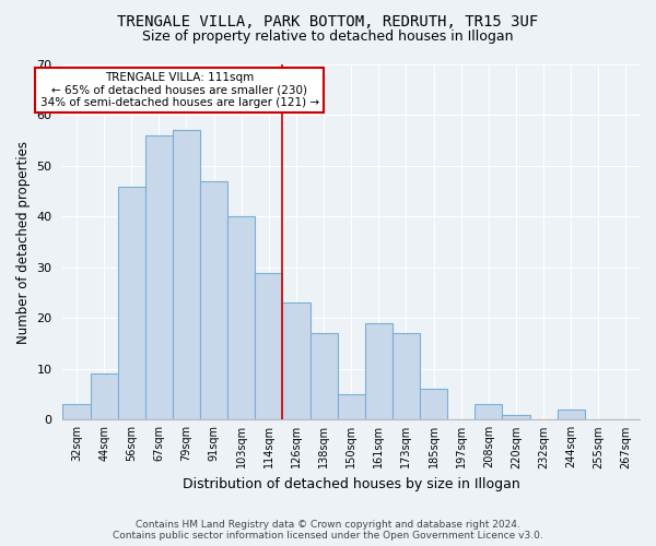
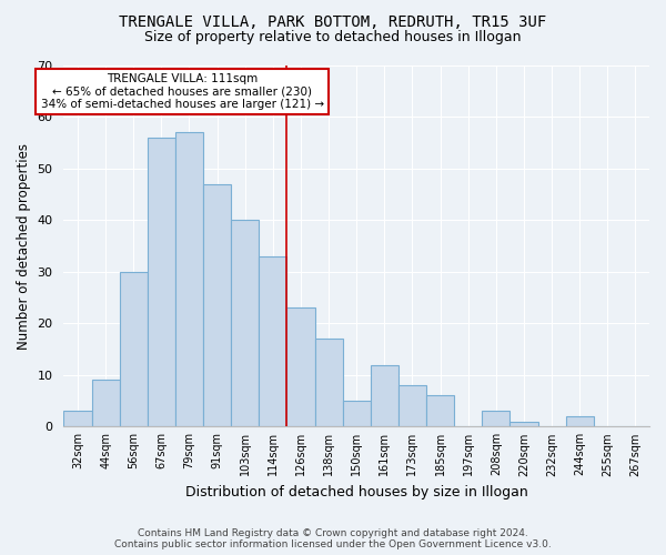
56sqm: 46 -> 30
114sqm: 29 -> 33
161sqm: 19 -> 12
173sqm: 17 -> 8
